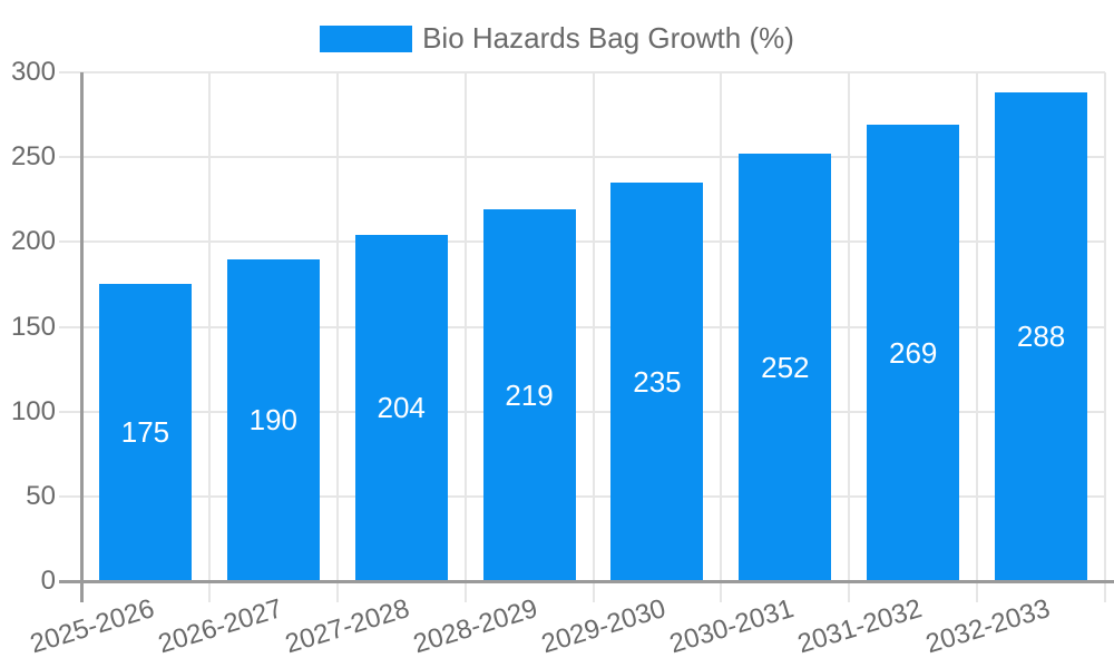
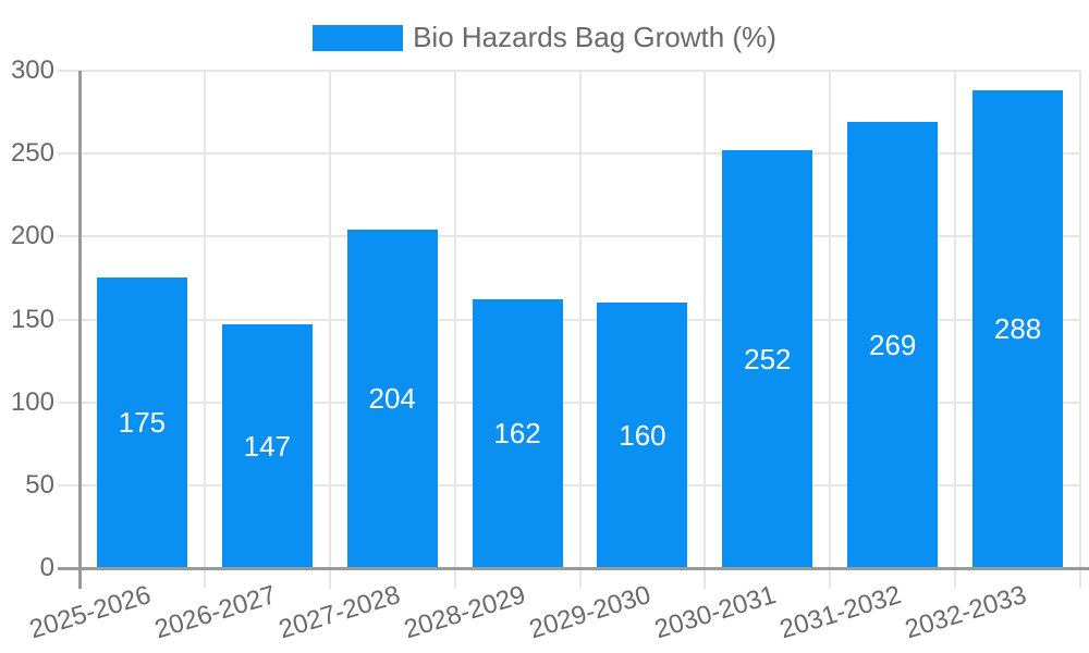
2026-2027: 190 -> 147
2028-2029: 219 -> 162
2029-2030: 235 -> 160
